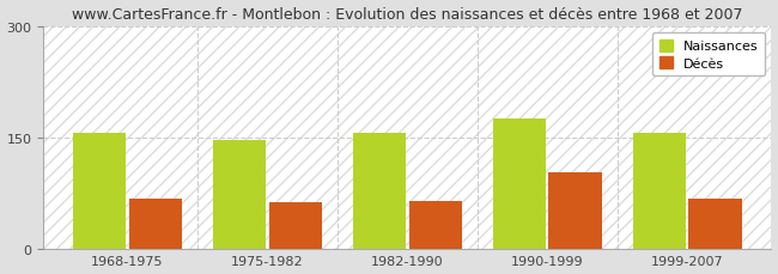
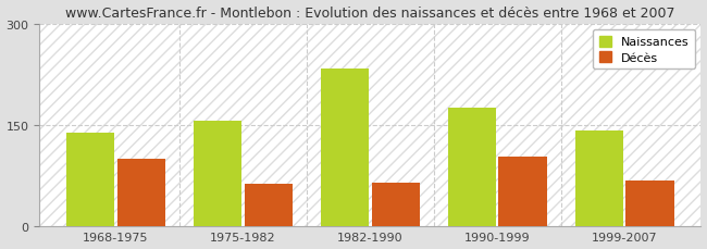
Naissances/1968-1975: 156 -> 138
Décès/1968-1975: 68 -> 100
Naissances/1975-1982: 147 -> 156
Naissances/1982-1990: 156 -> 234
Naissances/1999-2007: 156 -> 142
